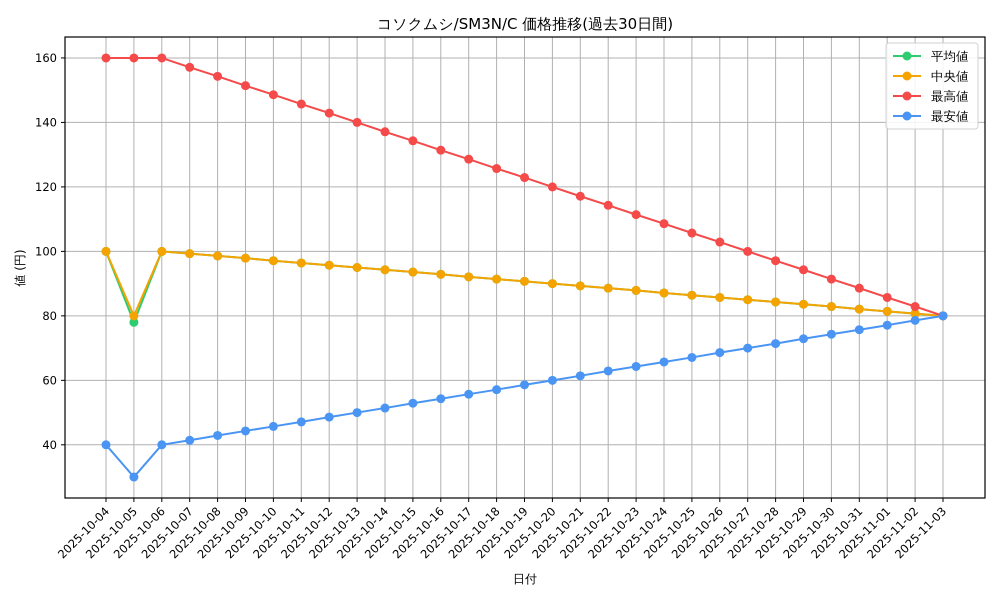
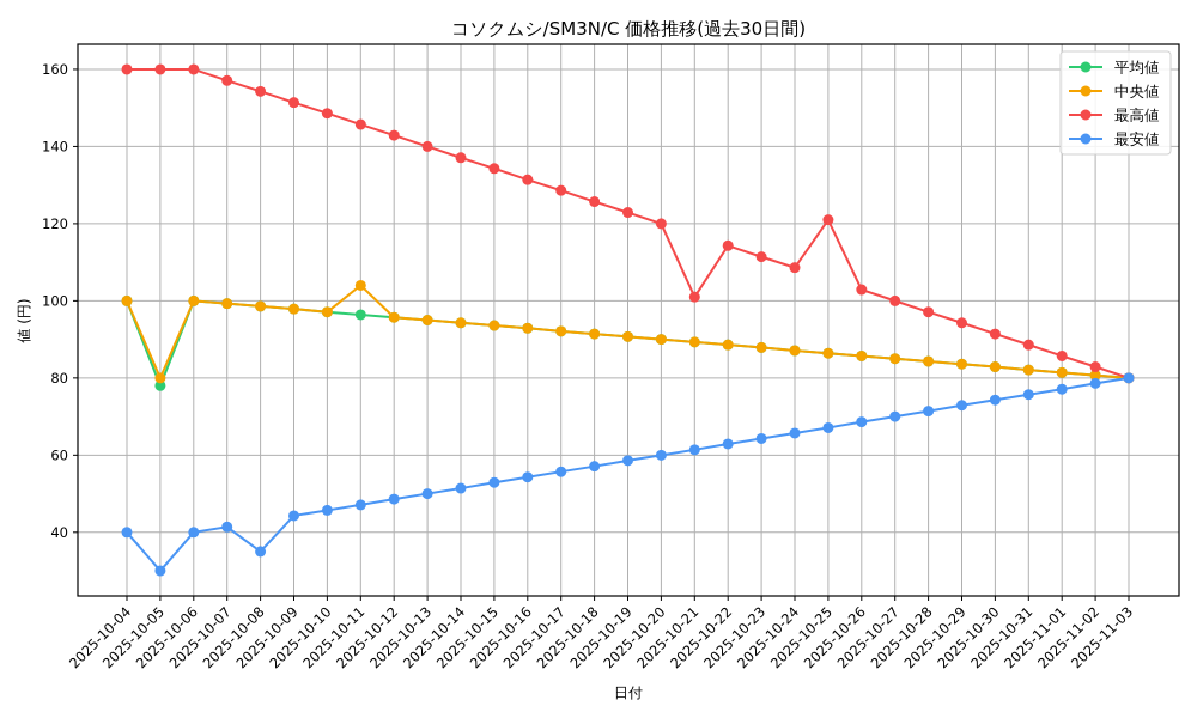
最安値/2025-10-08: 43 -> 35
中央値/2025-10-11: 96 -> 104
最高値/2025-10-21: 117 -> 101
最高値/2025-10-25: 106 -> 121
